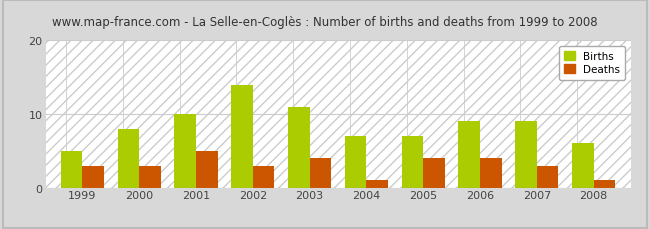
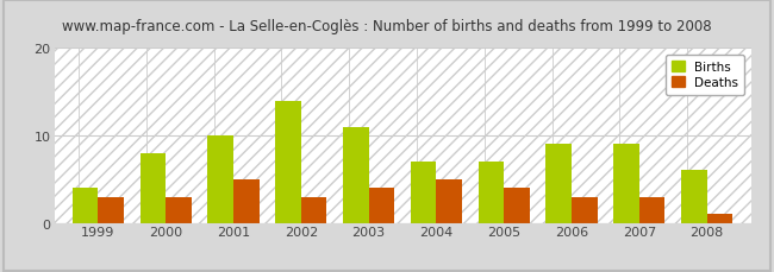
Births/1999: 5 -> 4
Deaths/2004: 1 -> 5
Deaths/2006: 4 -> 3
